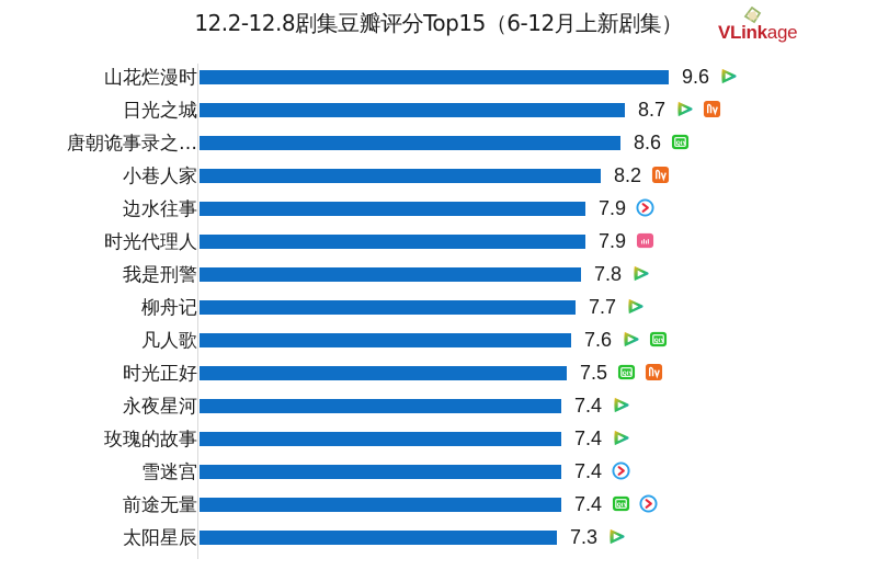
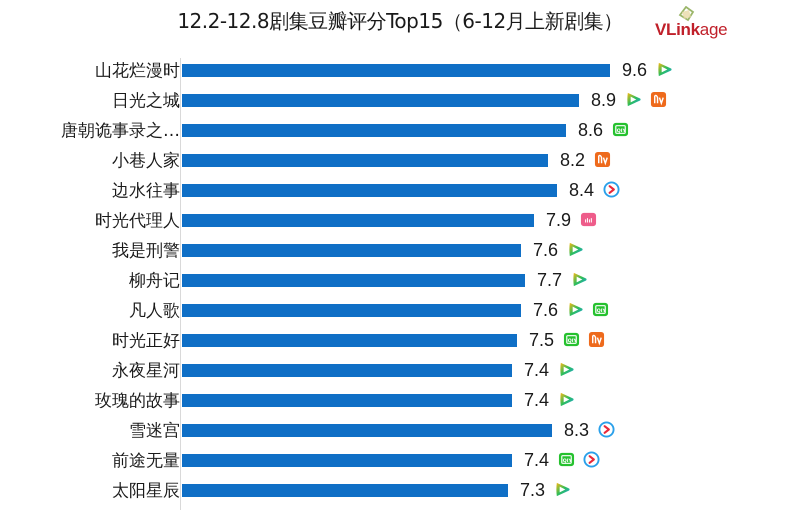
日光之城: 8.7 -> 8.9
边水往事: 7.9 -> 8.4
我是刑警: 7.8 -> 7.6
雪迷宫: 7.4 -> 8.3
